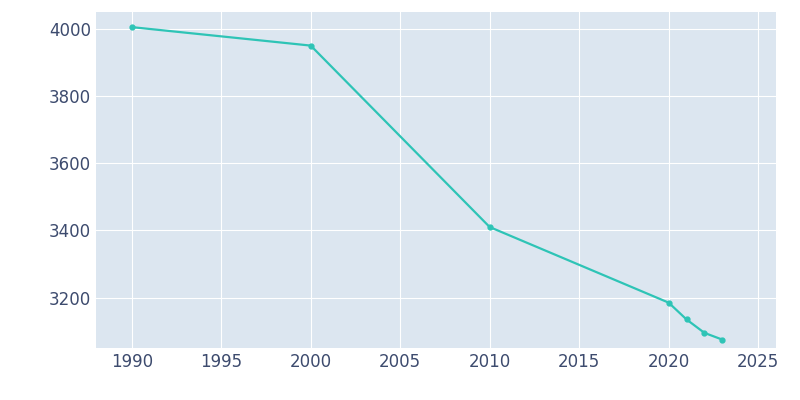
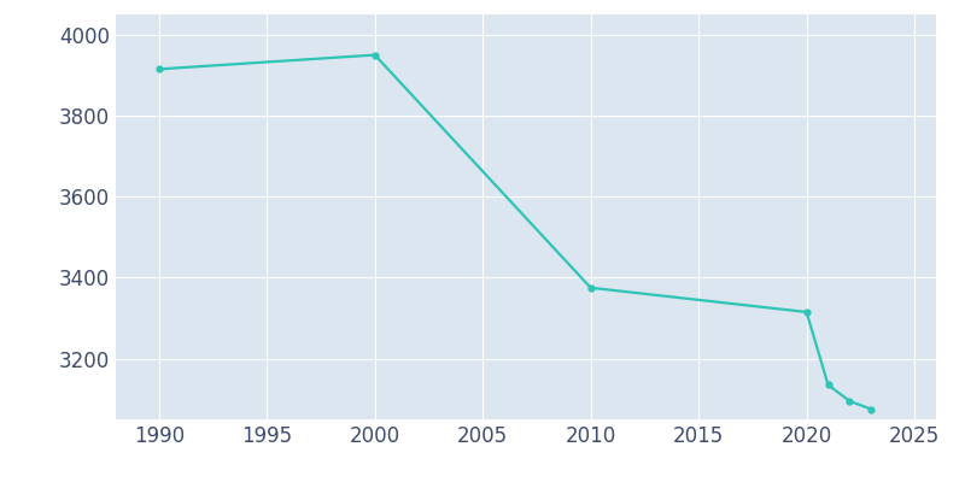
1990: 4005 -> 3915
2010: 3410 -> 3375
2020: 3185 -> 3315
